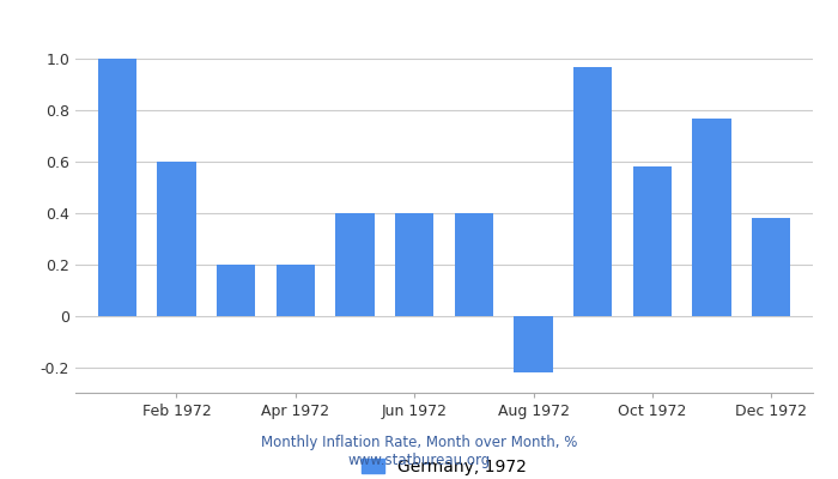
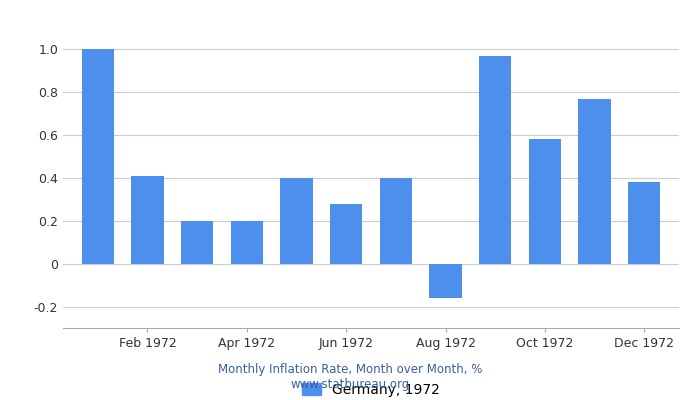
Feb 1972: 0.60 -> 0.41
Jun 1972: 0.40 -> 0.28
Aug 1972: -0.22 -> -0.16
